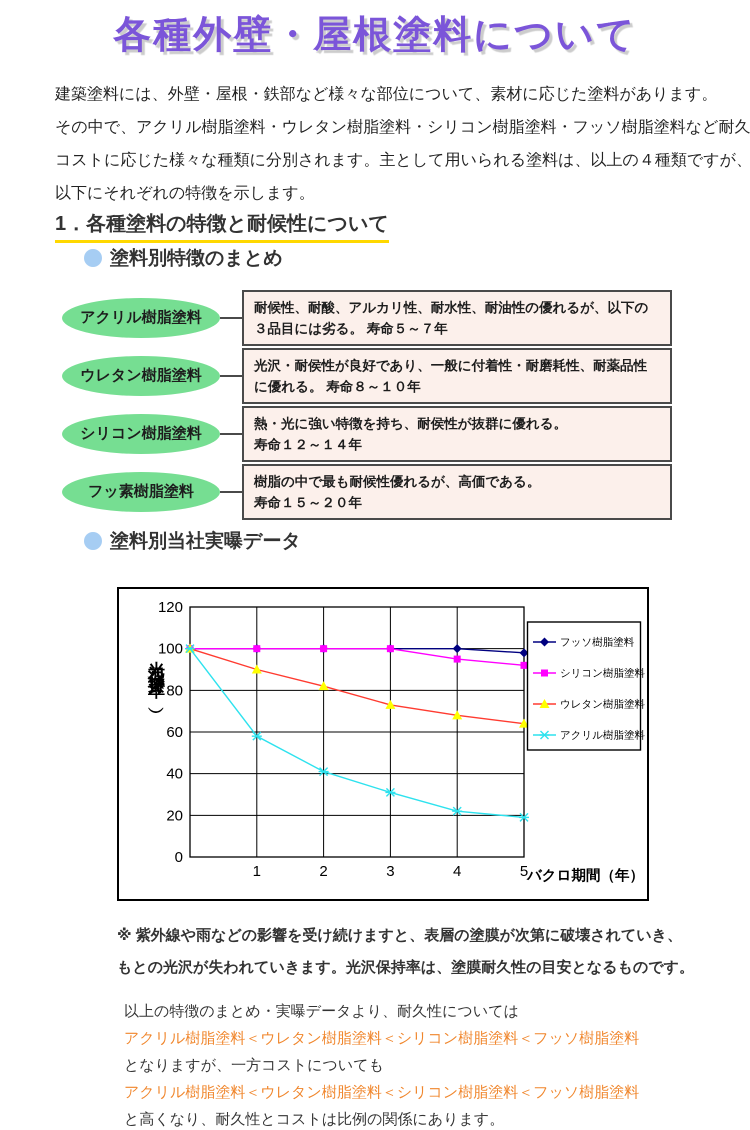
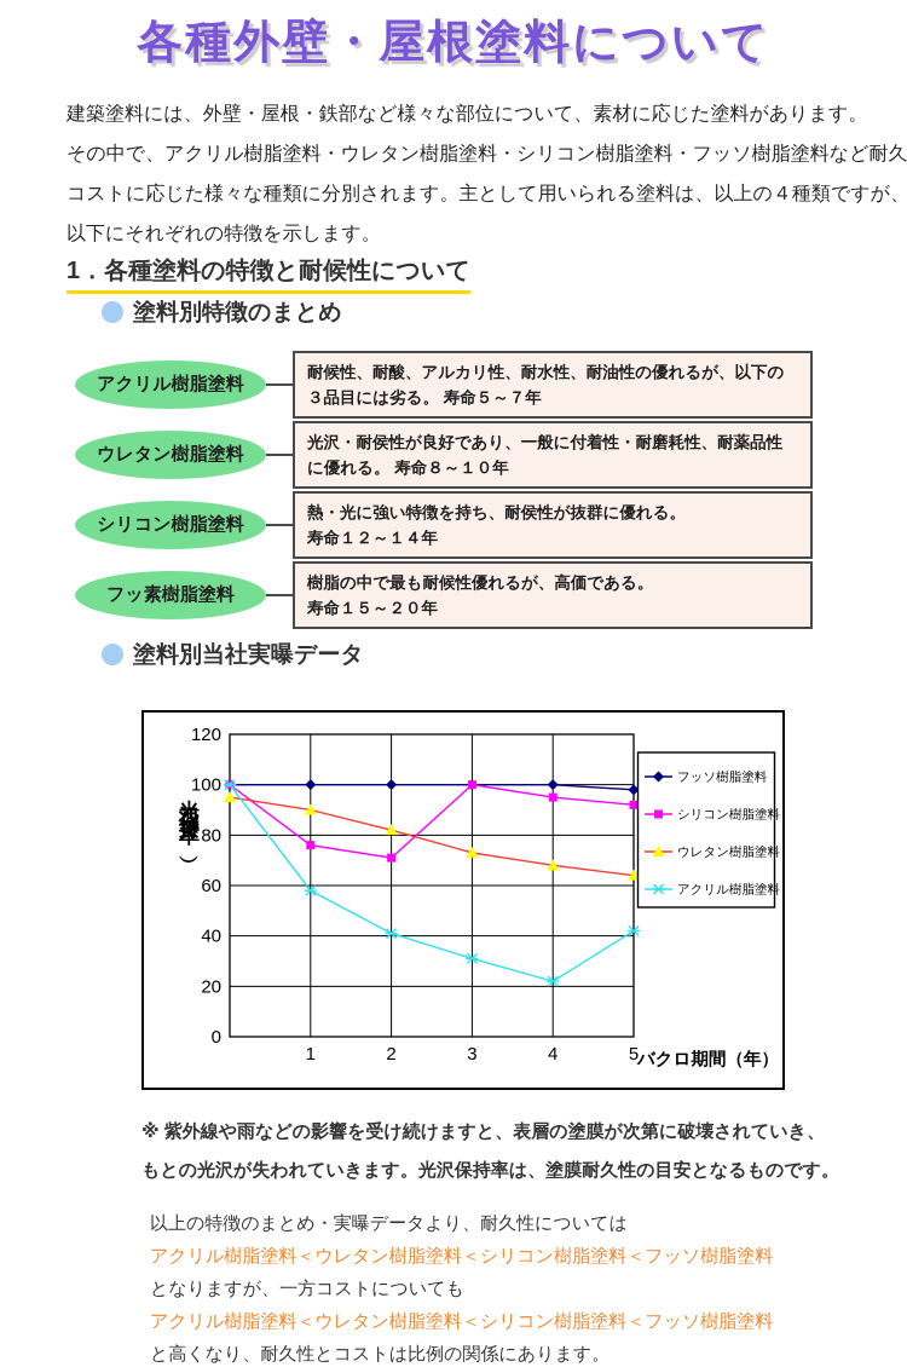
ウレタン樹脂塗料/0: 100 -> 95
シリコン樹脂塗料/1: 100 -> 76
シリコン樹脂塗料/2: 100 -> 71
アクリル樹脂塗料/5: 19 -> 42
